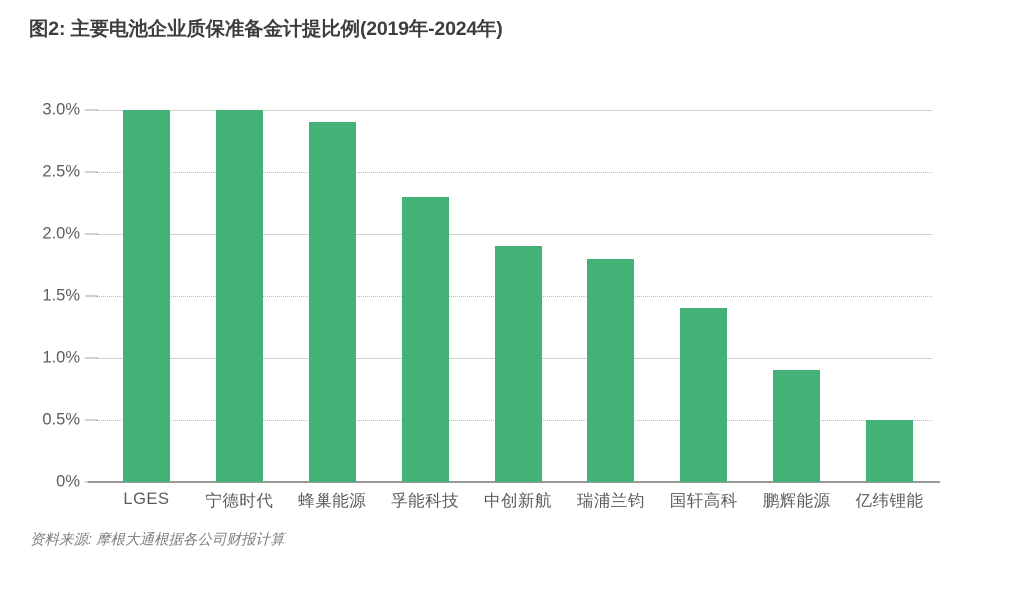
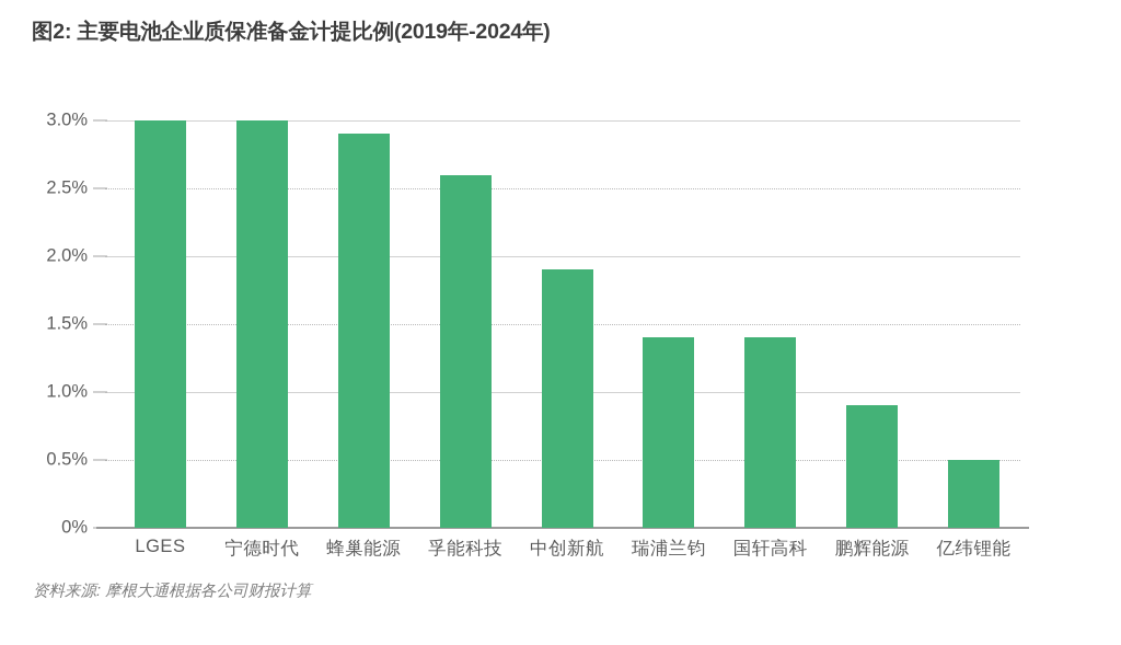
孚能科技: 2.3% -> 2.6%
瑞浦兰钧: 1.8% -> 1.4%
